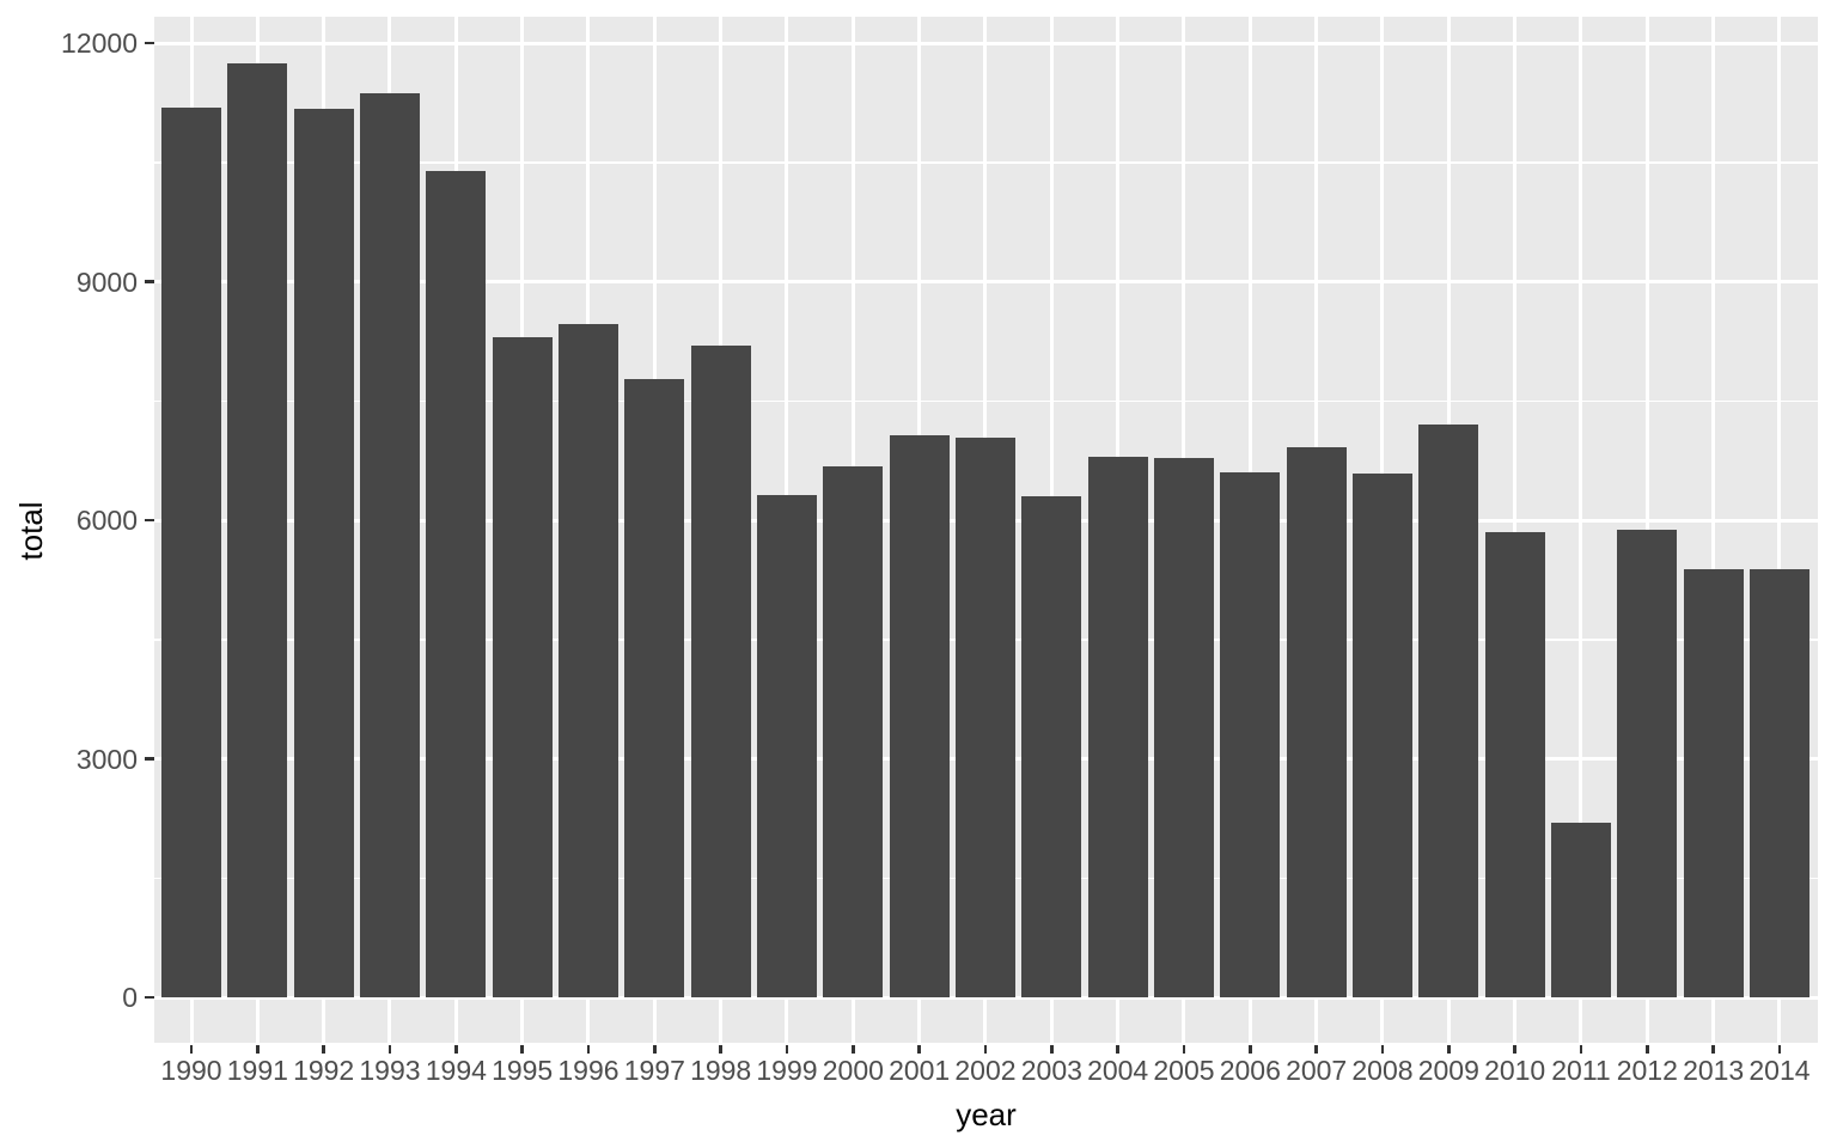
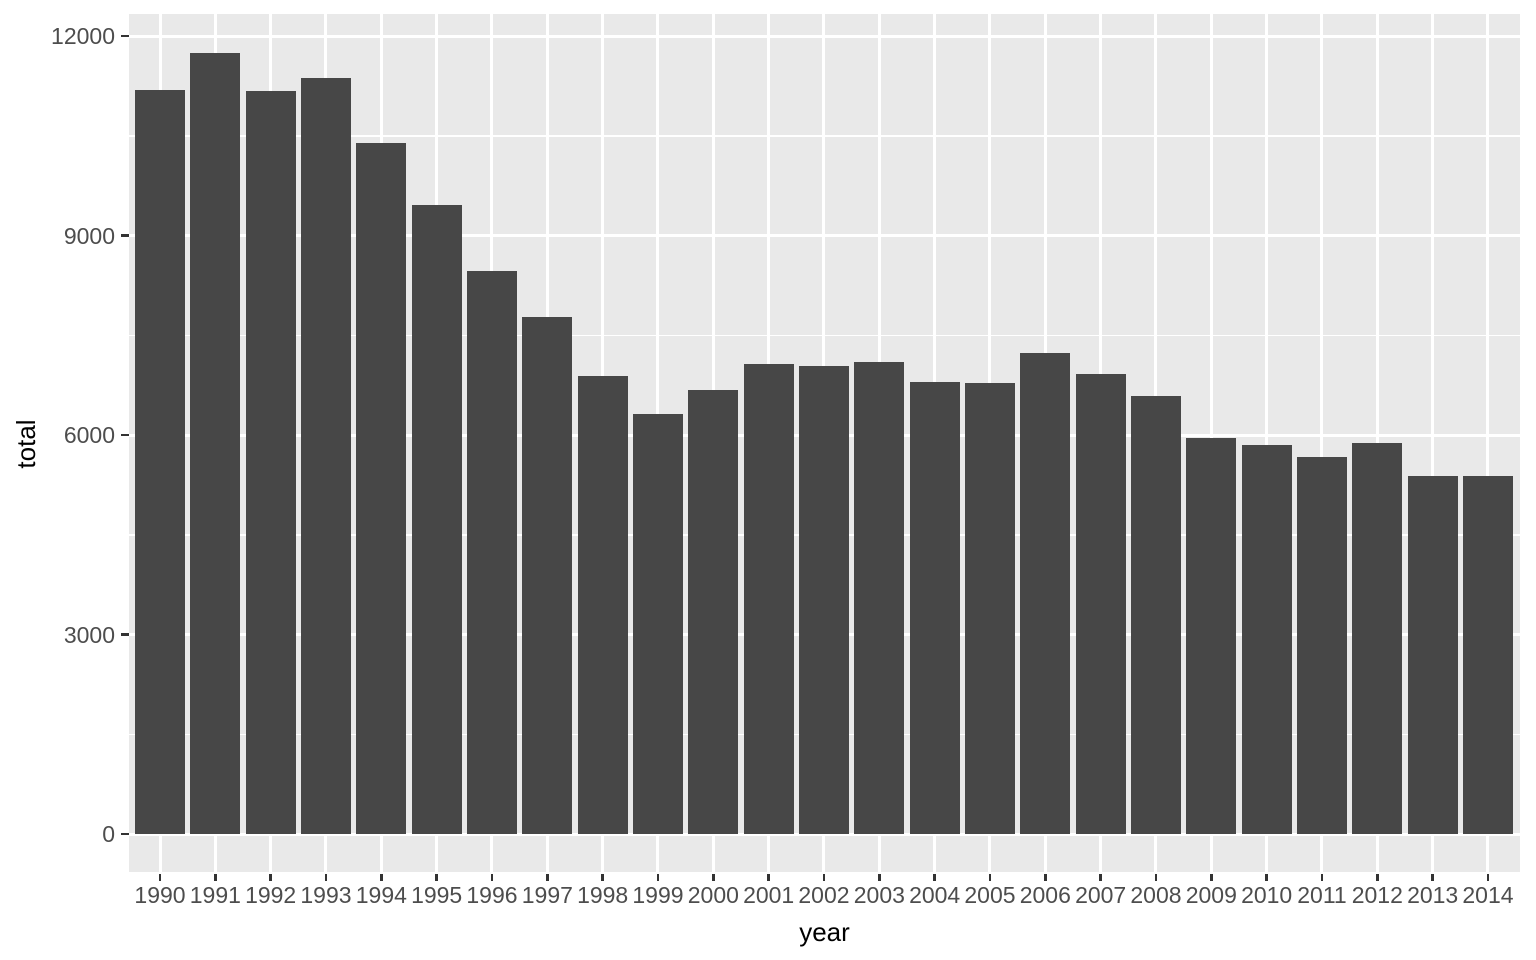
1995: 8300 -> 9500
1998: 8200 -> 6900
2003: 6300 -> 7100
2006: 6600 -> 7200
2009: 7200 -> 6000
2011: 2200 -> 5700
